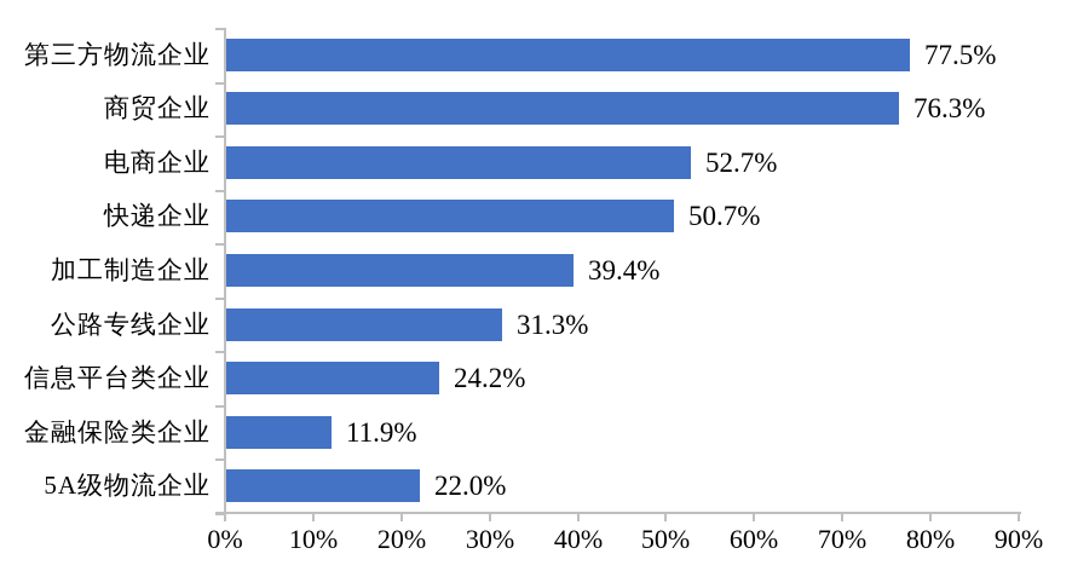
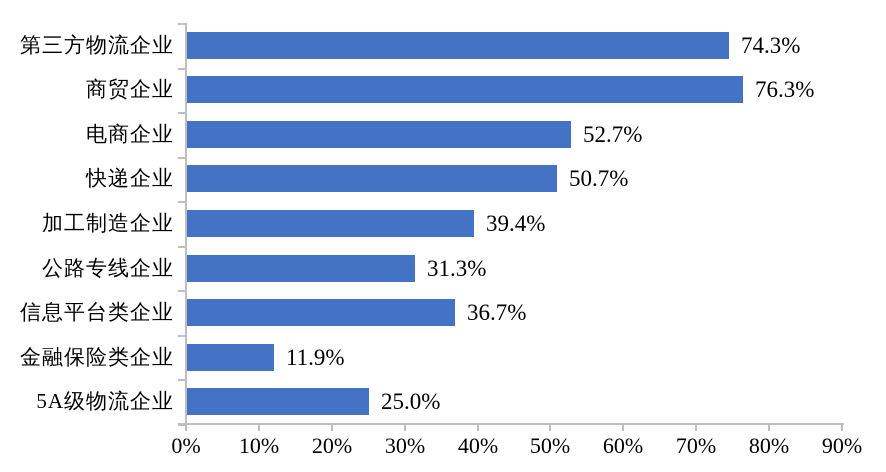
第三方物流企业: 77.5% -> 74.3%
信息平台类企业: 24.2% -> 36.7%
5A级物流企业: 22.0% -> 25.0%
